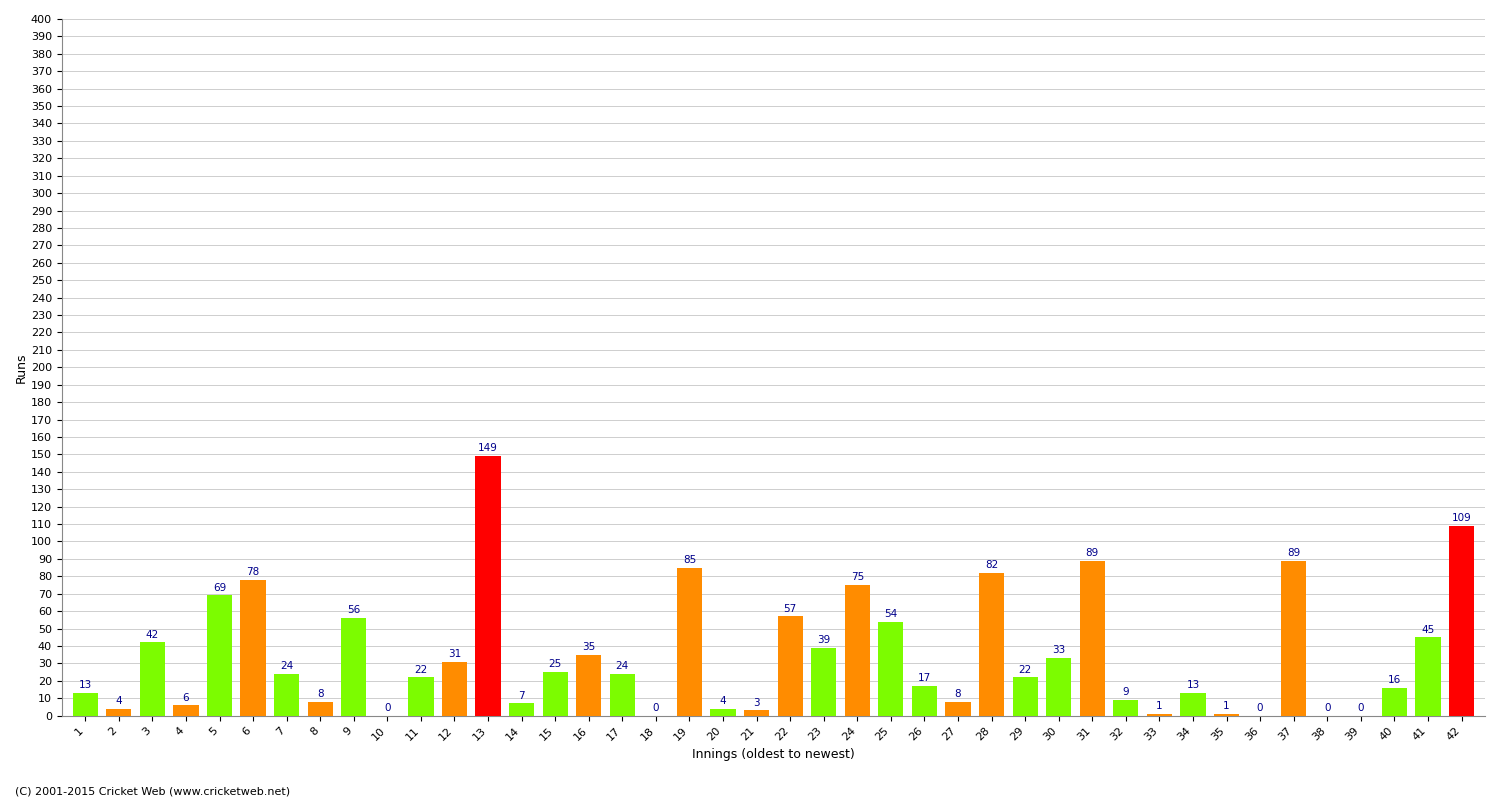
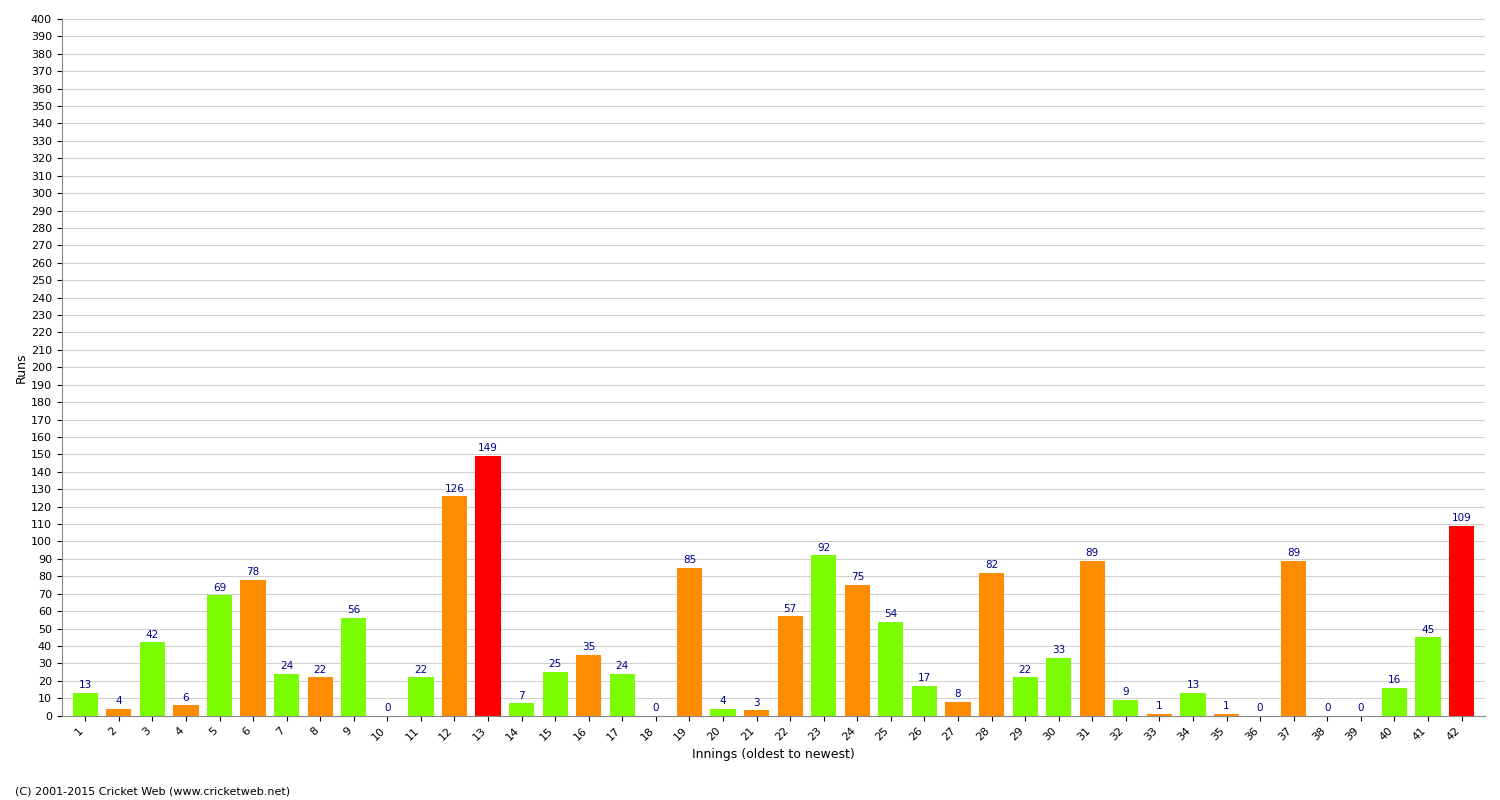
8: 8 -> 22
12: 31 -> 126
23: 39 -> 92
